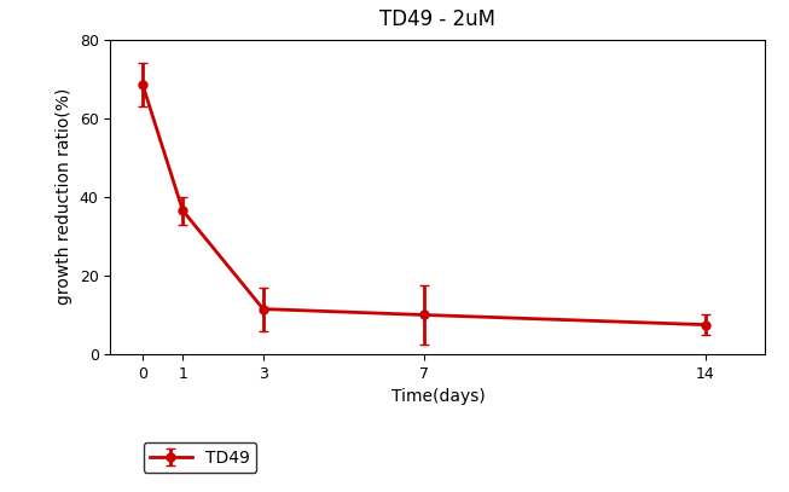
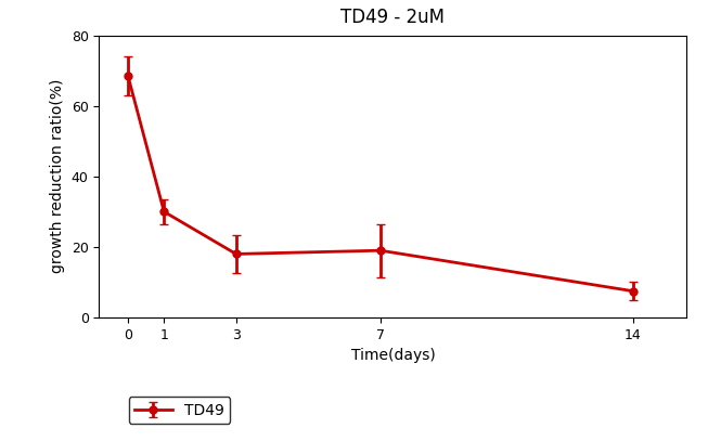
1: 36.5 -> 30.0
3: 11.5 -> 18.0
7: 10.0 -> 19.0
